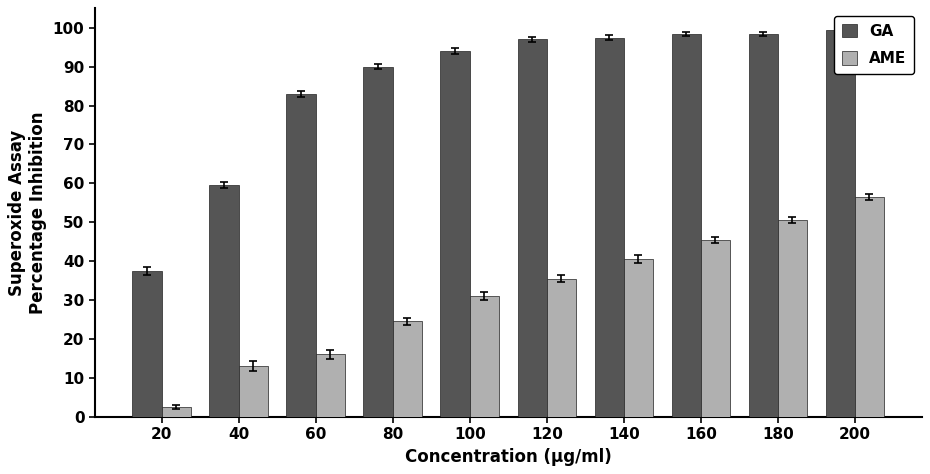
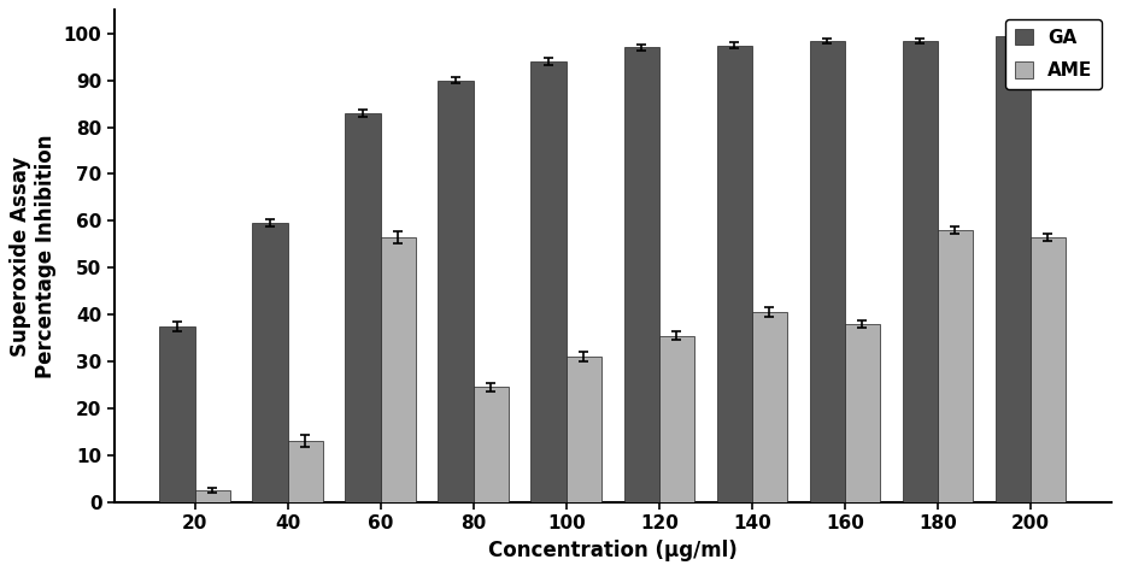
AME/60: 16.0 -> 56.5
AME/160: 45.5 -> 38.0
AME/180: 50.5 -> 58.0
